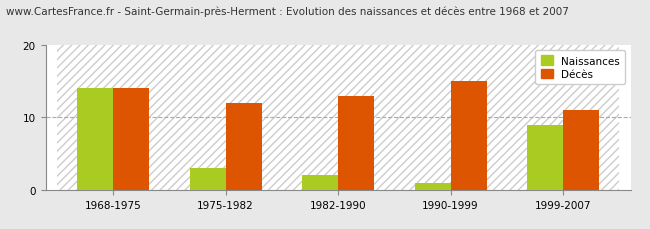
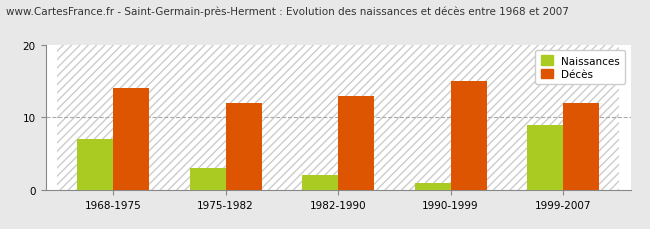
Naissances/1968-1975: 14 -> 7
Décès/1999-2007: 11 -> 12
